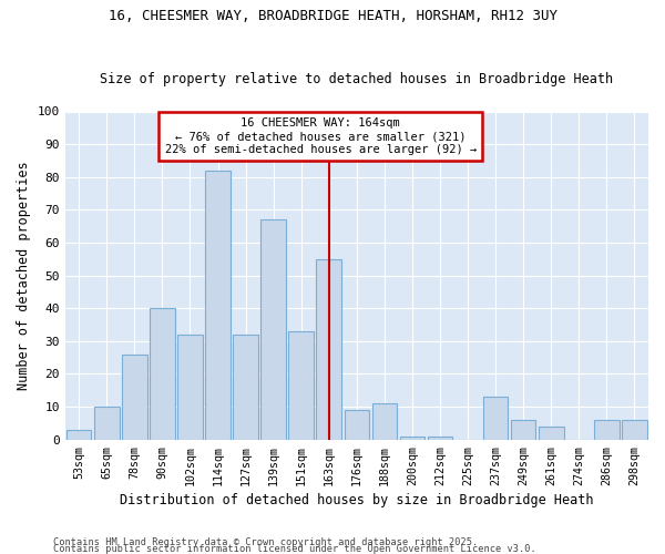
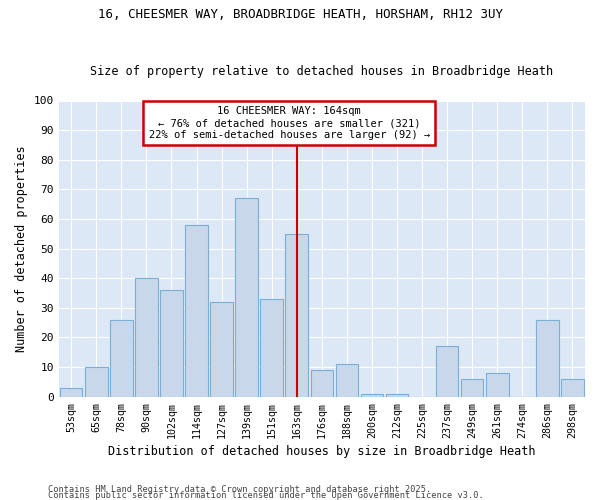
102sqm: 32 -> 36
114sqm: 82 -> 58
237sqm: 13 -> 17
261sqm: 4 -> 8
286sqm: 6 -> 26
